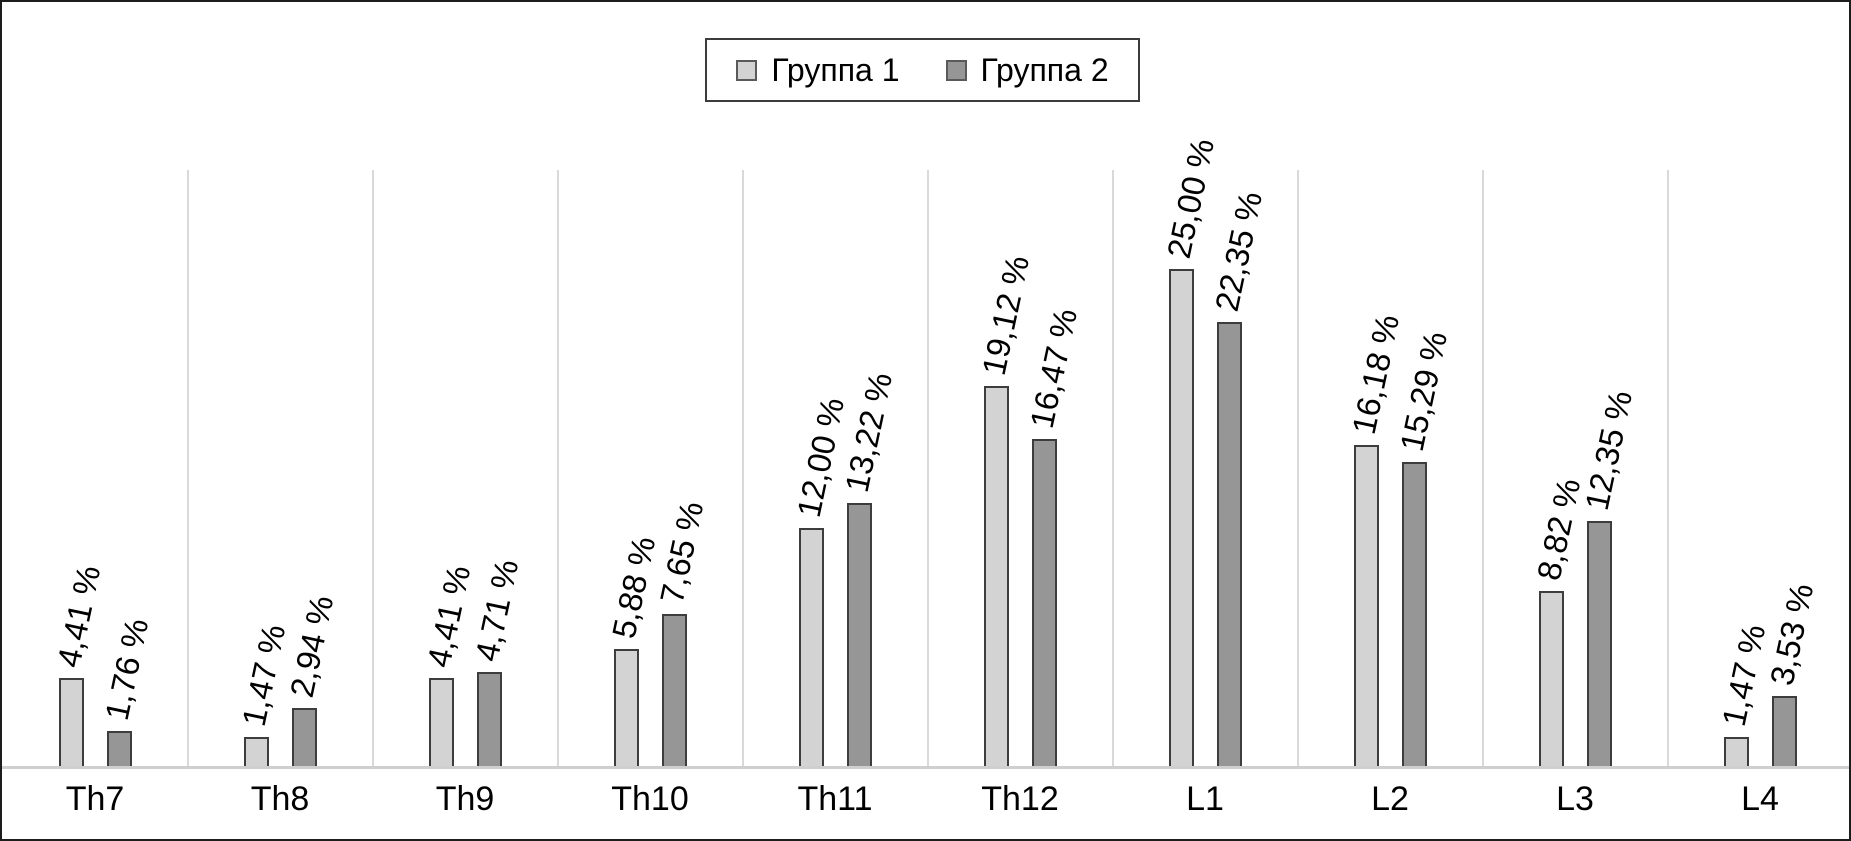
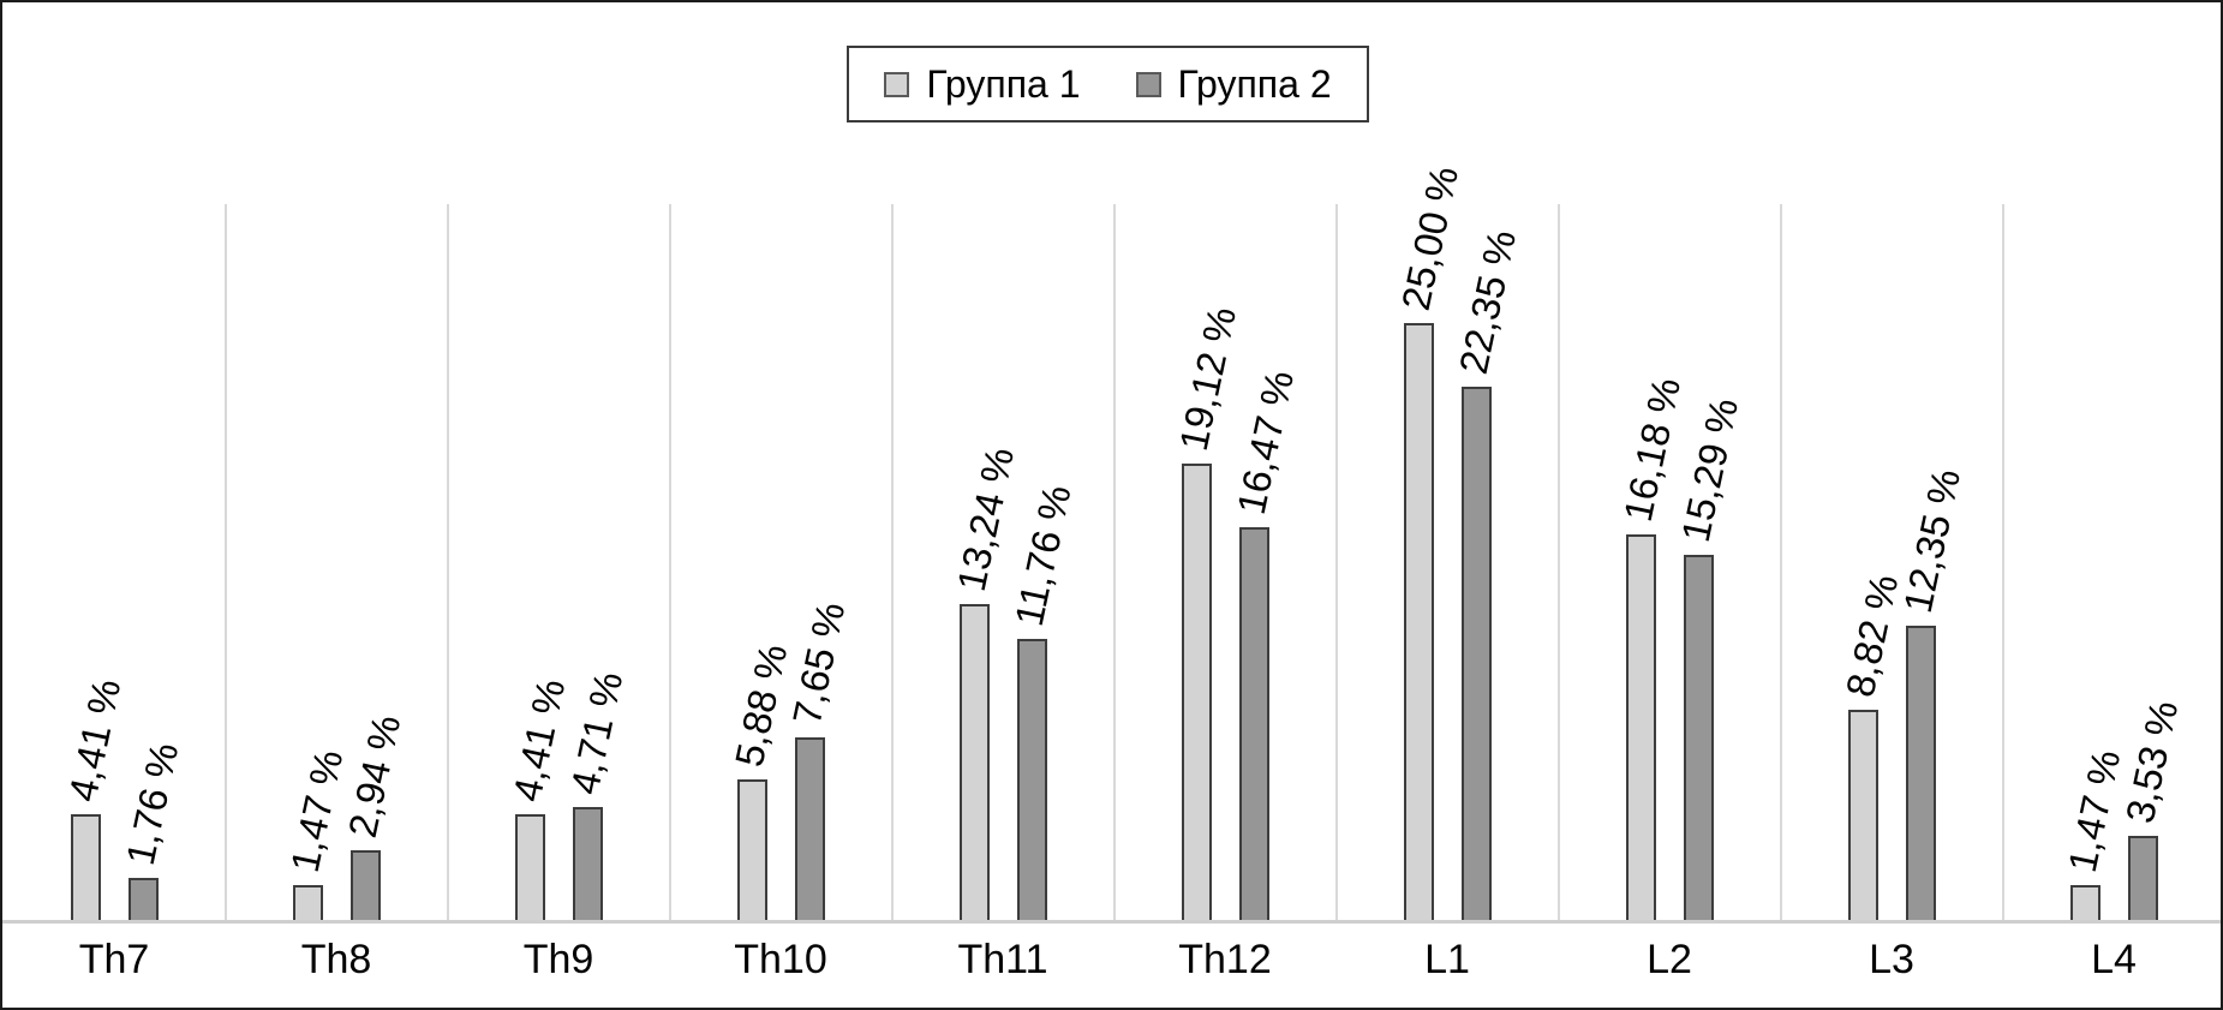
Группа 1/Th11: 12,00 -> 13,24
Группа 2/Th11: 13,22 -> 11,76
